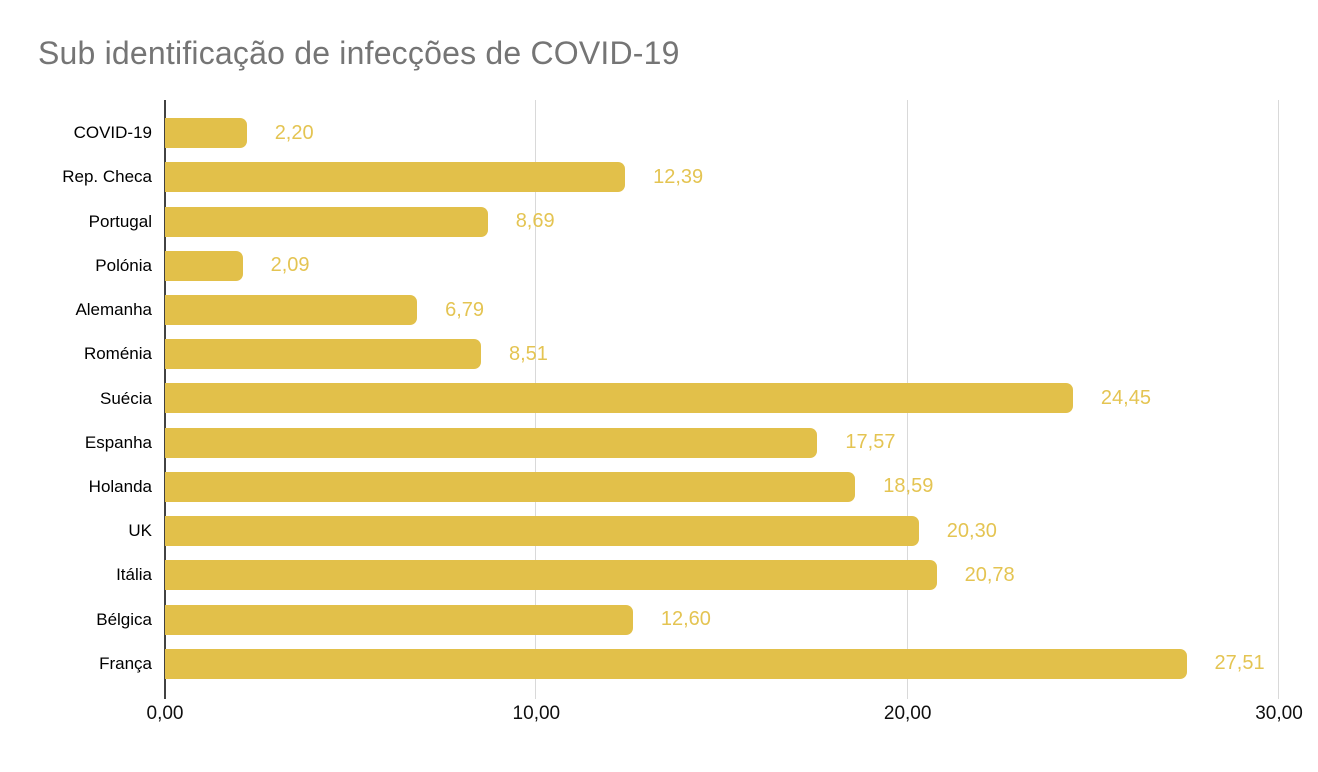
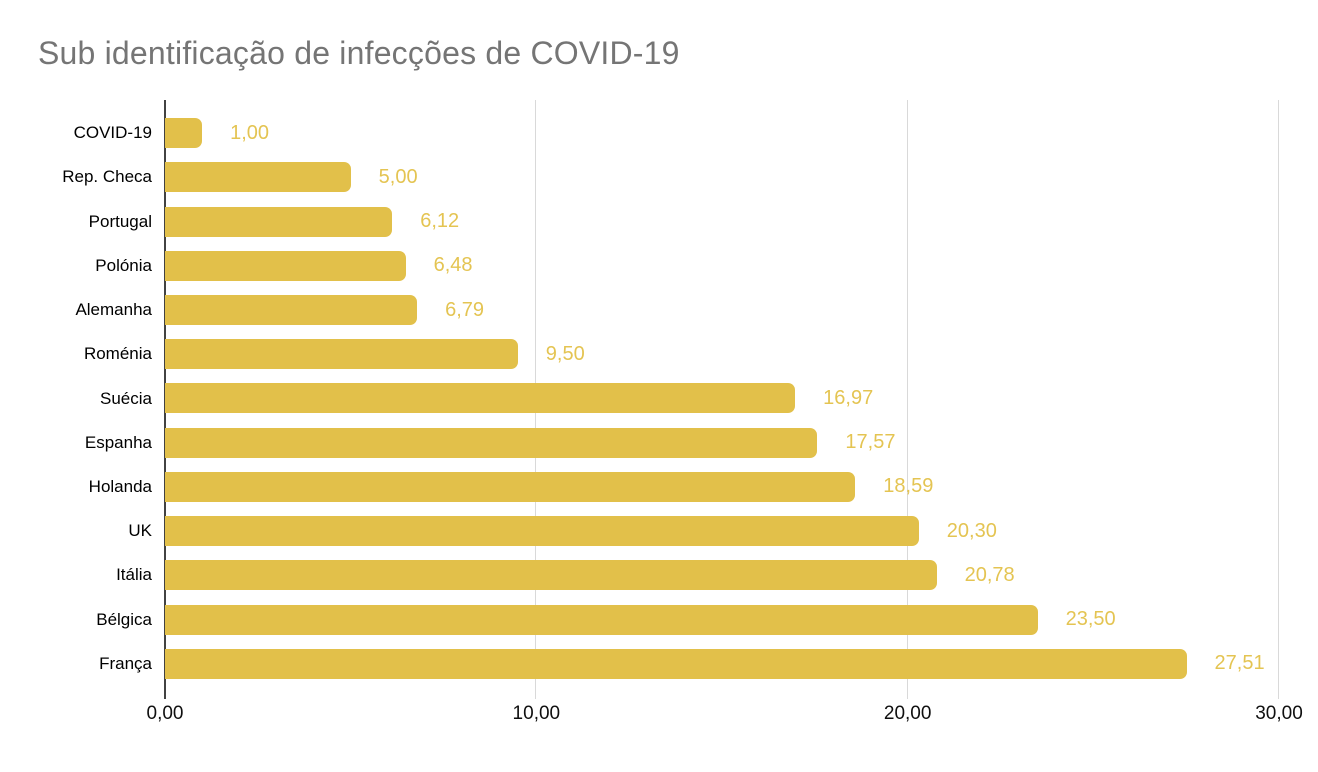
COVID-19: 2,20 -> 1,00
Rep. Checa: 12,39 -> 5,00
Portugal: 8,69 -> 6,12
Polónia: 2,09 -> 6,48
Roménia: 8,51 -> 9,50
Suécia: 24,45 -> 16,97
Bélgica: 12,60 -> 23,50
